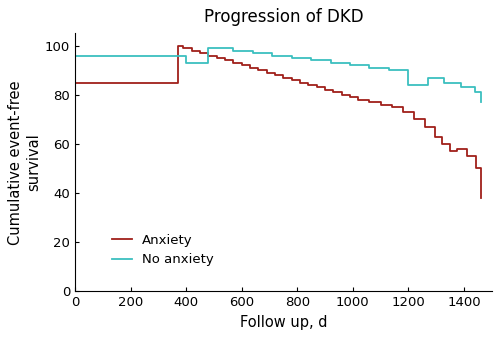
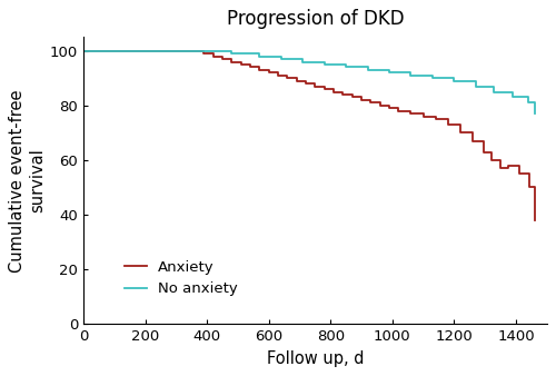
Anxiety/0: 85 -> 100
No anxiety/0: 96 -> 100
No anxiety/400: 93 -> 100
No anxiety/1200: 84 -> 89
